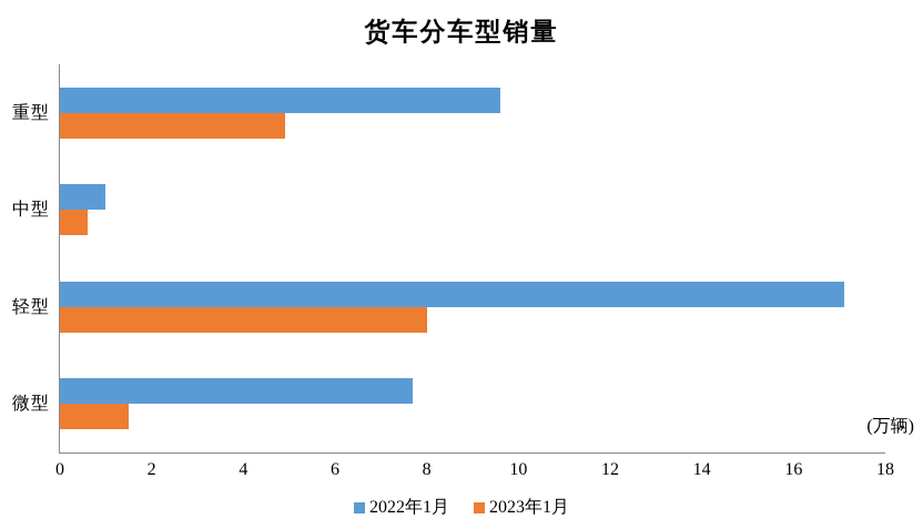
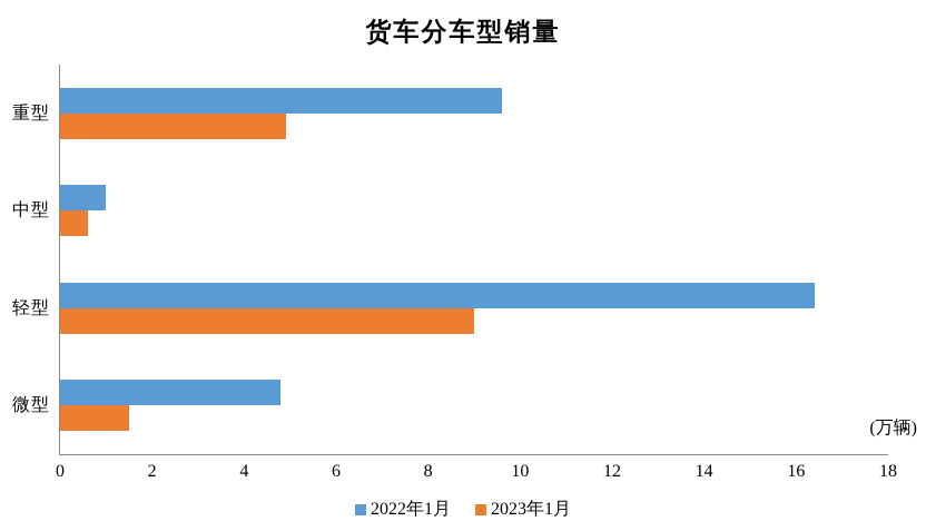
2022年1月/轻型: 17.1 -> 16.4
2023年1月/轻型: 8.0 -> 9.0
2022年1月/微型: 7.7 -> 4.8
